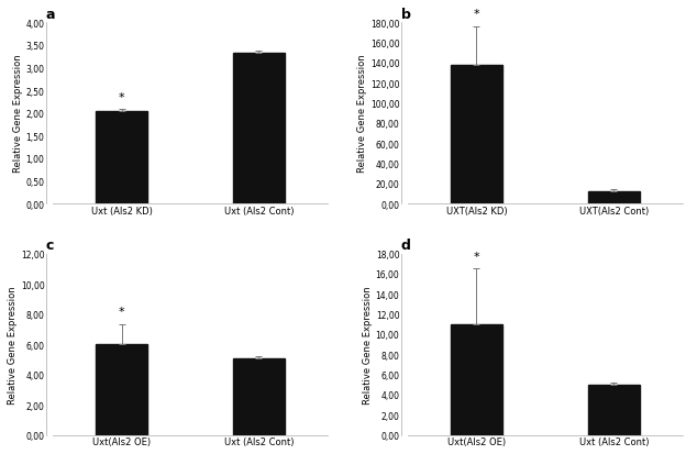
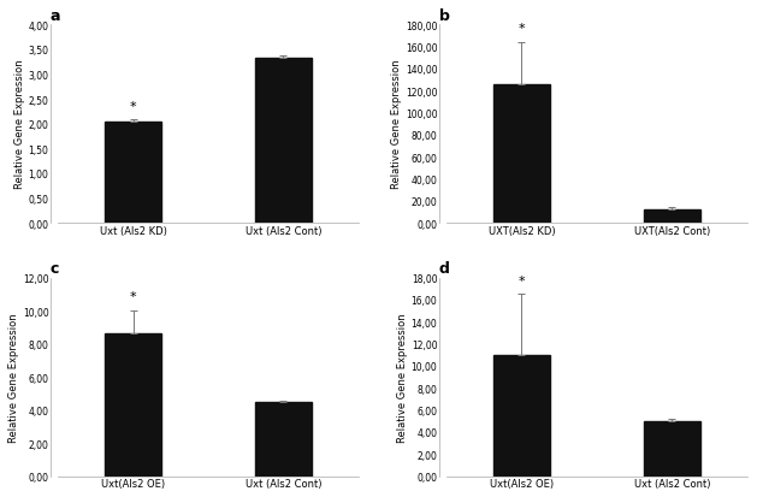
b/UXT(Als2 KD): 138 -> 126
c/Uxt(Als2 OE): 6,0 -> 8,7
c/Uxt (Als2 Cont): 5,1 -> 4,5
